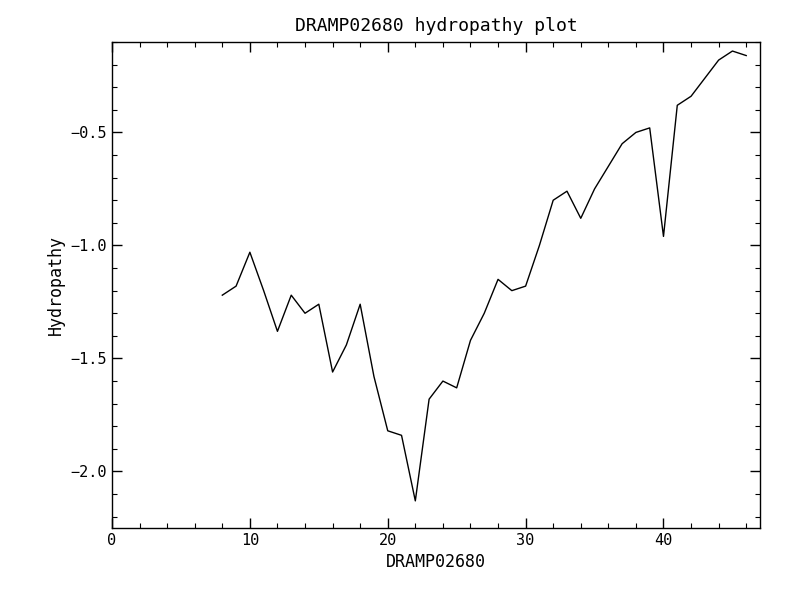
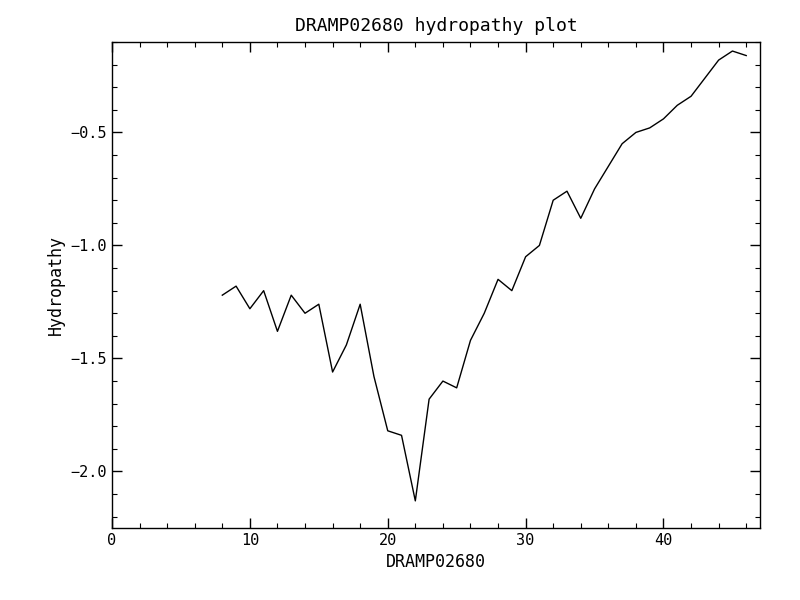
10: -1.03 -> -1.28
30: -1.18 -> -1.05
40: -0.96 -> -0.44
